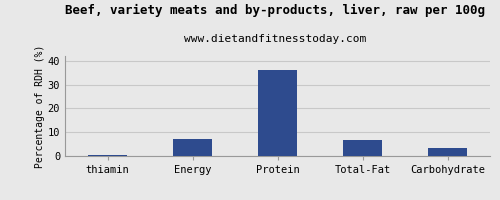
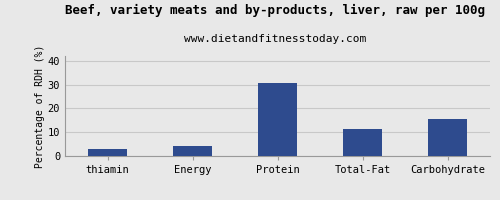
thiamin: 0.3 -> 3.0
Energy: 7.1 -> 4.0
Protein: 36.2 -> 30.5
Total-Fat: 6.6 -> 11.5
Carbohydrate: 3.5 -> 15.5
